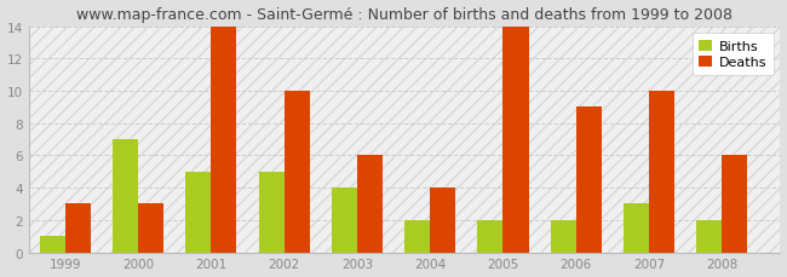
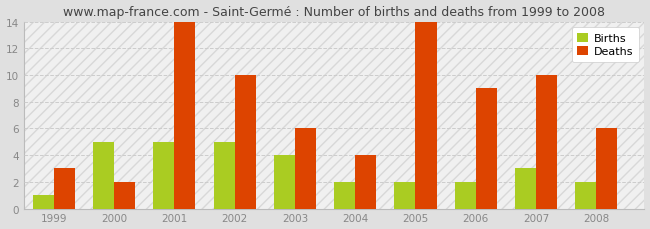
Births/2000: 7 -> 5
Deaths/2000: 3 -> 2
